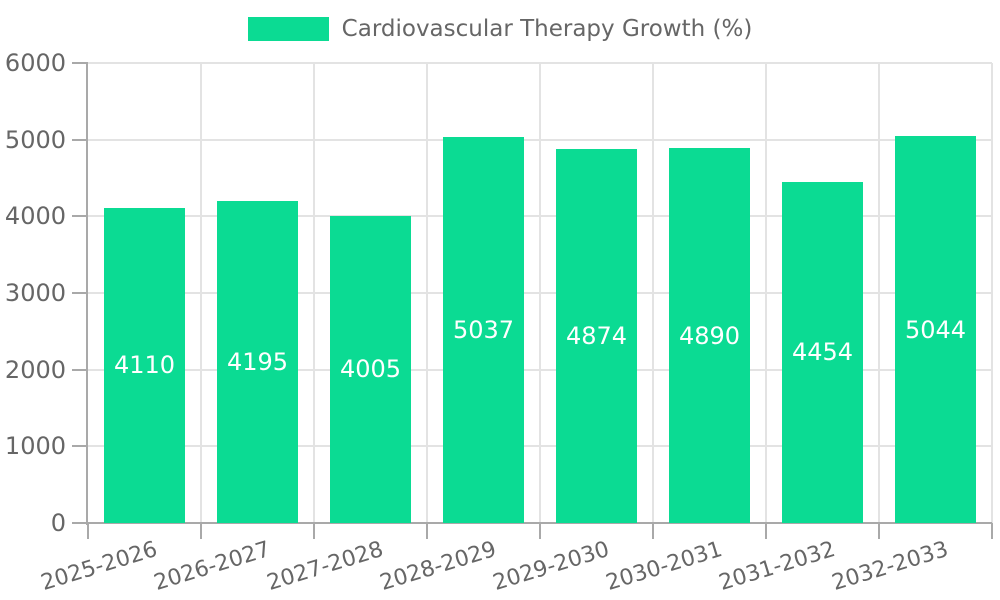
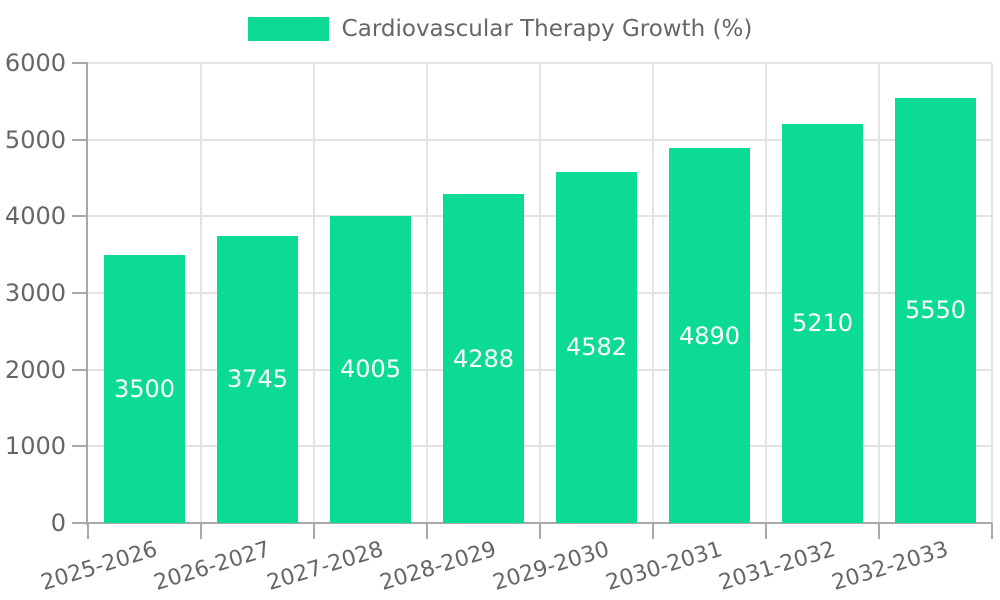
2025-2026: 4110 -> 3500
2026-2027: 4195 -> 3745
2028-2029: 5037 -> 4288
2029-2030: 4874 -> 4582
2031-2032: 4454 -> 5210
2032-2033: 5044 -> 5550
